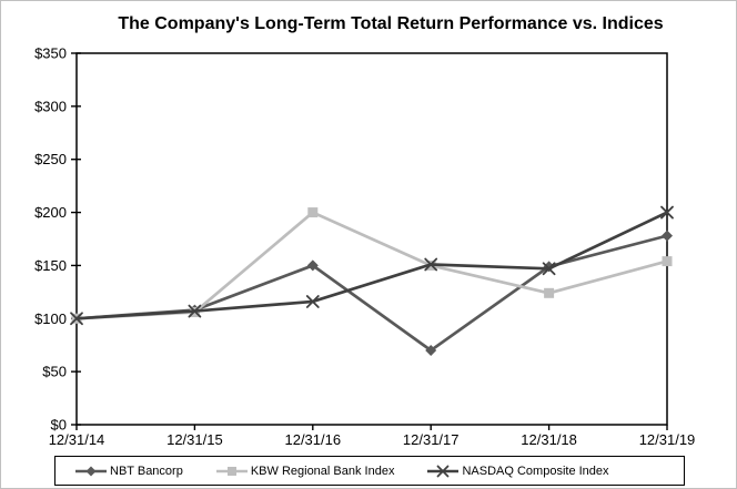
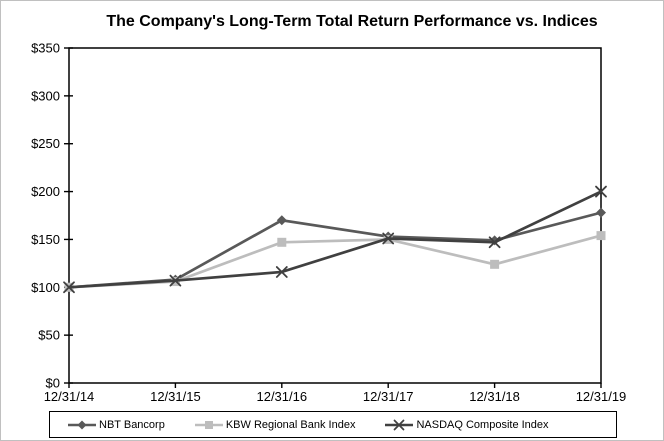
NBT Bancorp/12/31/16: $150 -> $170
KBW Regional Bank Index/12/31/16: $200 -> $150
NBT Bancorp/12/31/17: $70 -> $150
